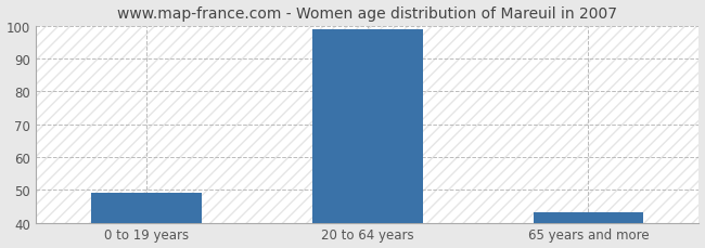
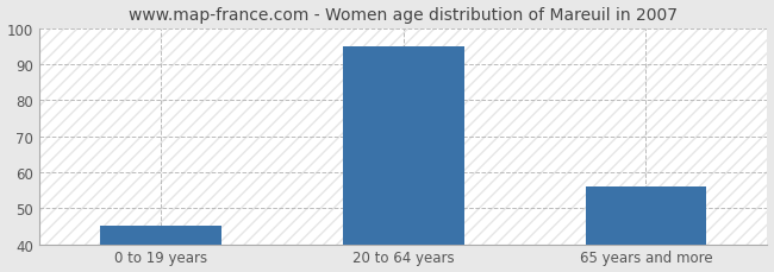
0 to 19 years: 49 -> 45
20 to 64 years: 99 -> 95
65 years and more: 43 -> 56
